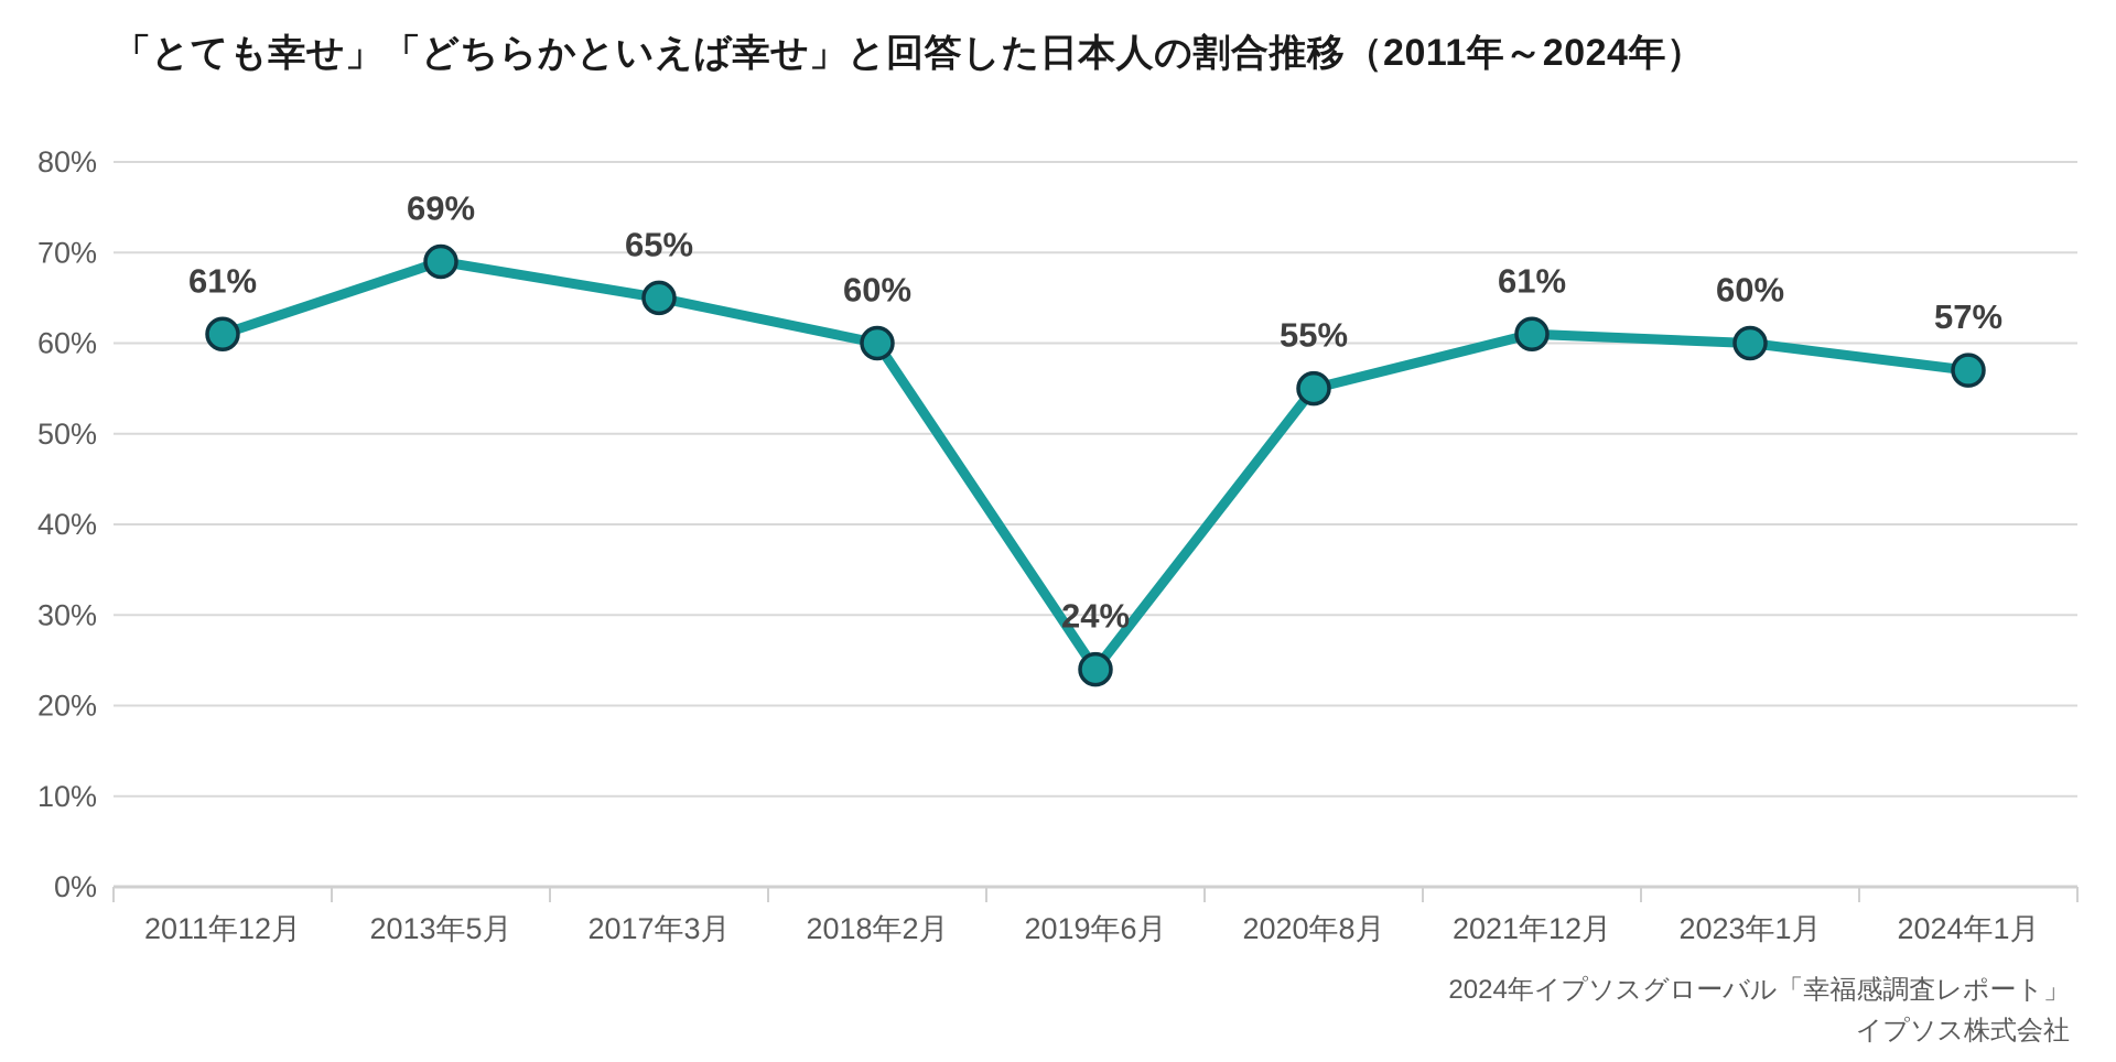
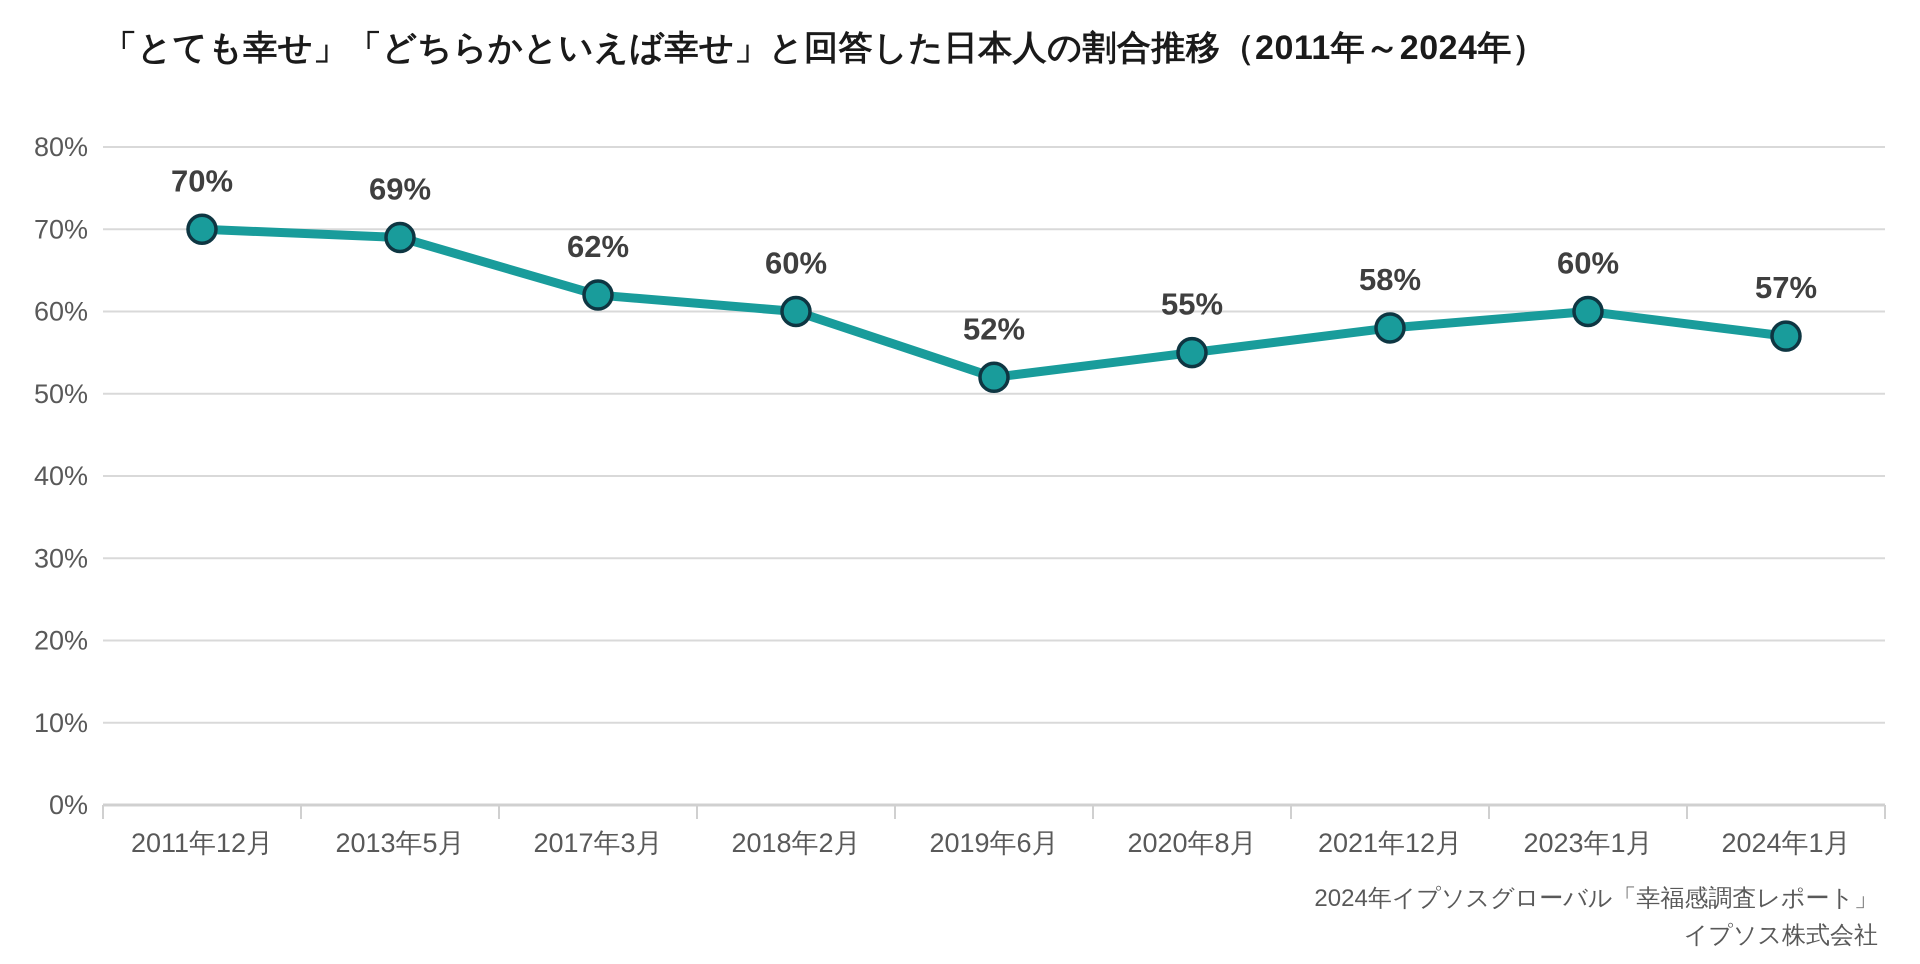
2011年12月: 61% -> 70%
2017年3月: 65% -> 62%
2019年6月: 24% -> 52%
2021年12月: 61% -> 58%
